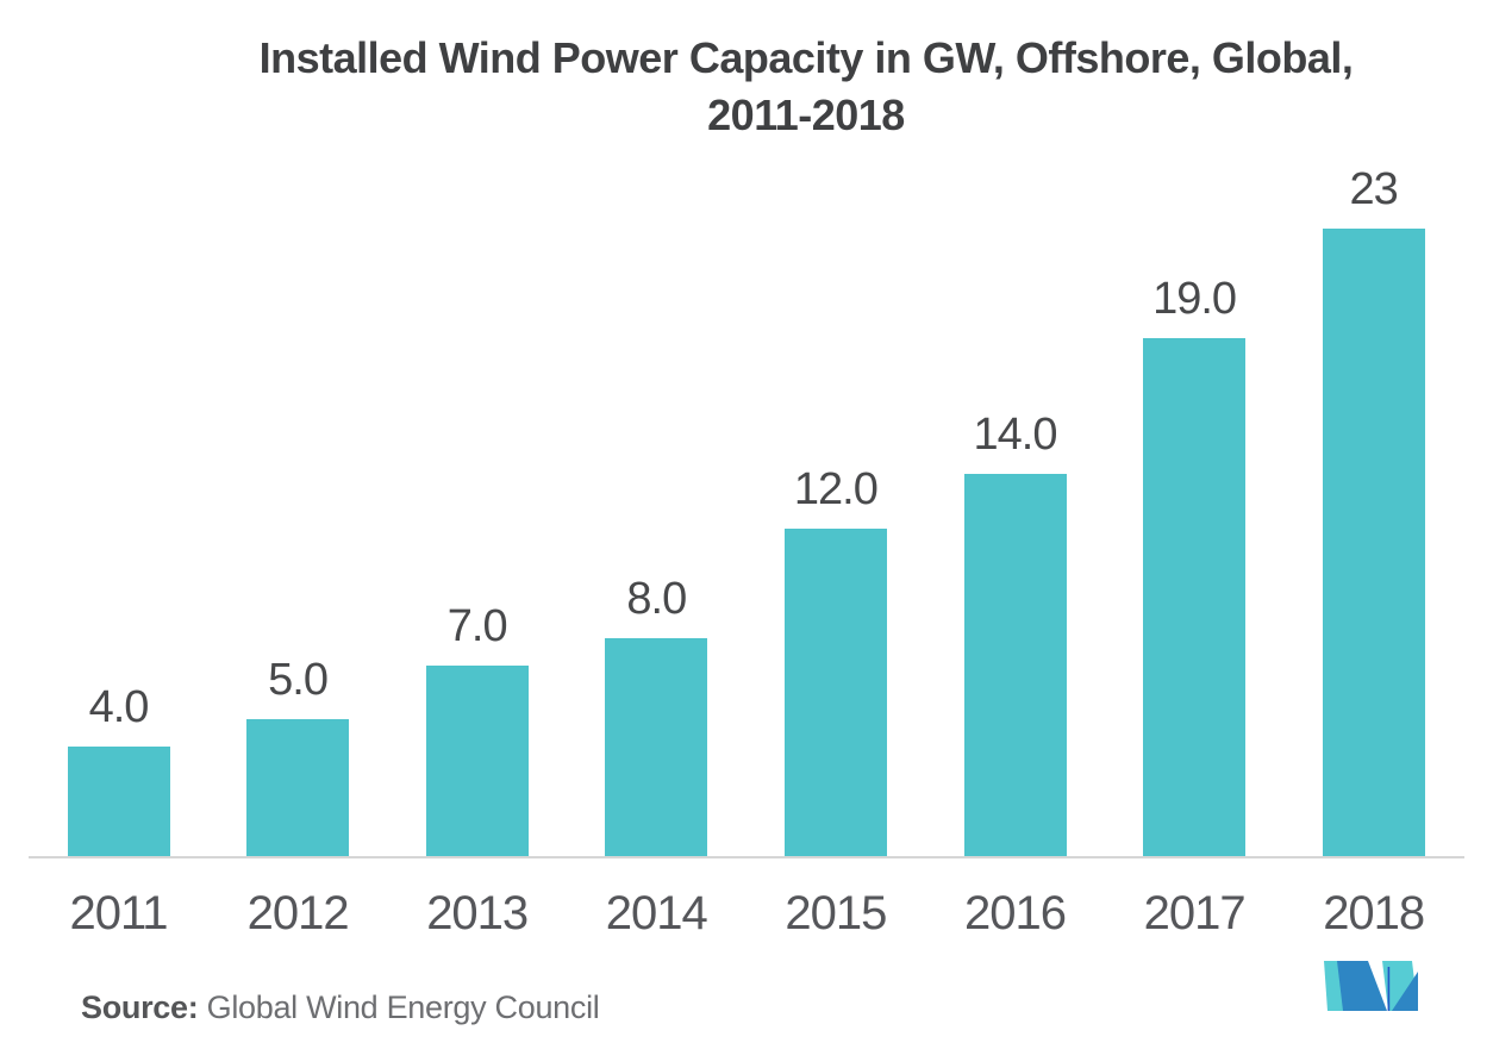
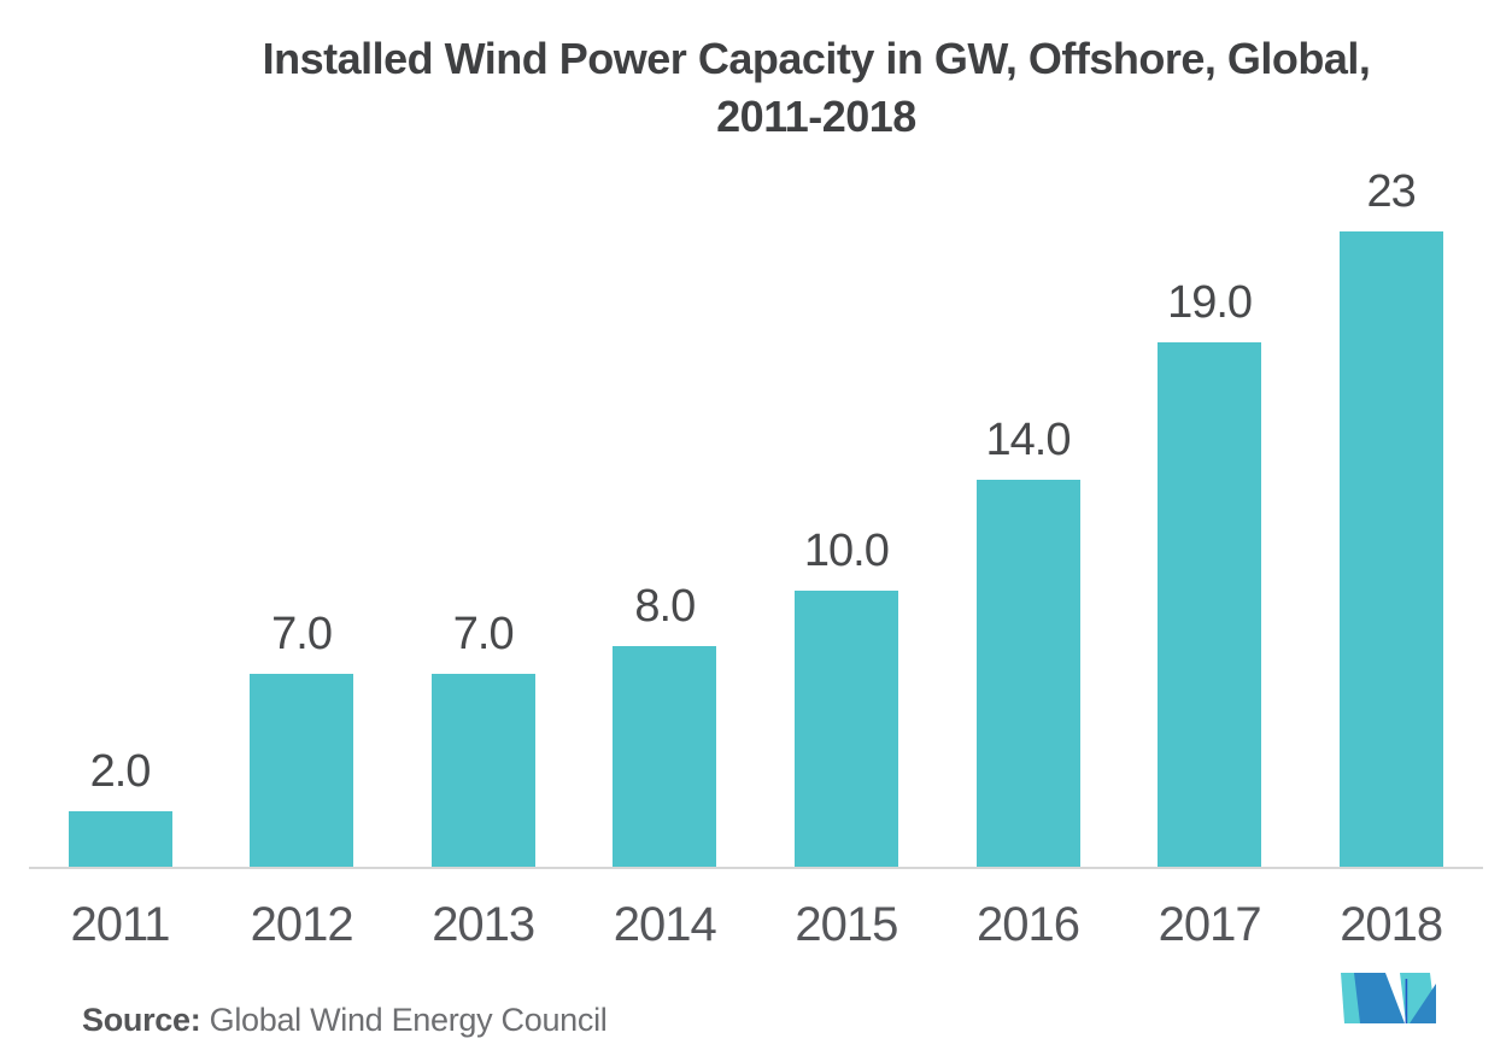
2011: 4.0 -> 2.0
2012: 5.0 -> 7.0
2015: 12.0 -> 10.0
